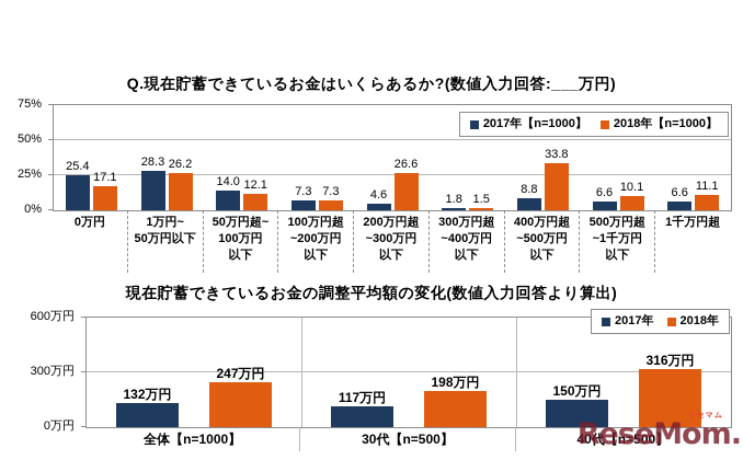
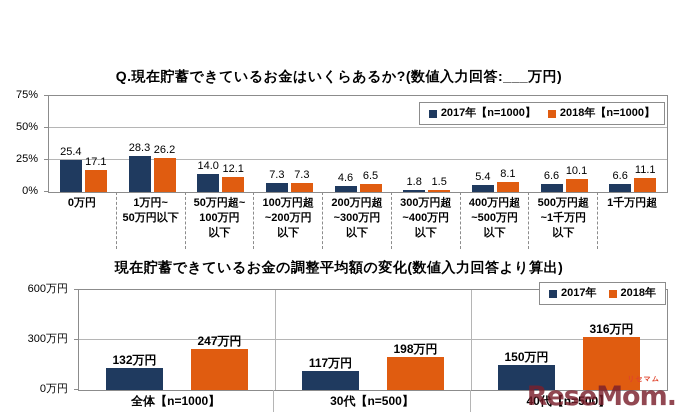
Q.現在貯蓄できているお金はいくらあるか?(数値入力回答:___万円)/2018年【n=1000】/200万円超 ~300万円 以下: 26.6 -> 6.5
Q.現在貯蓄できているお金はいくらあるか?(数値入力回答:___万円)/2017年【n=1000】/400万円超 ~500万円 以下: 8.8 -> 5.4
Q.現在貯蓄できているお金はいくらあるか?(数値入力回答:___万円)/2018年【n=1000】/400万円超 ~500万円 以下: 33.8 -> 8.1
